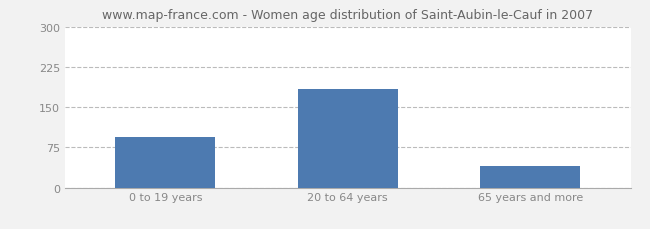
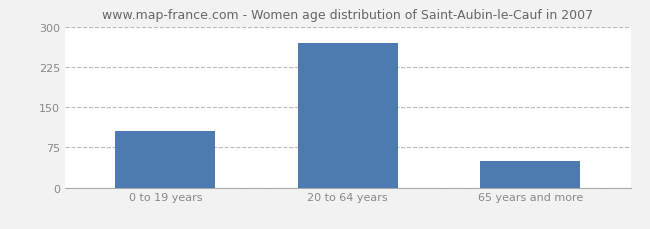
0 to 19 years: 94 -> 105
20 to 64 years: 184 -> 270
65 years and more: 40 -> 50
